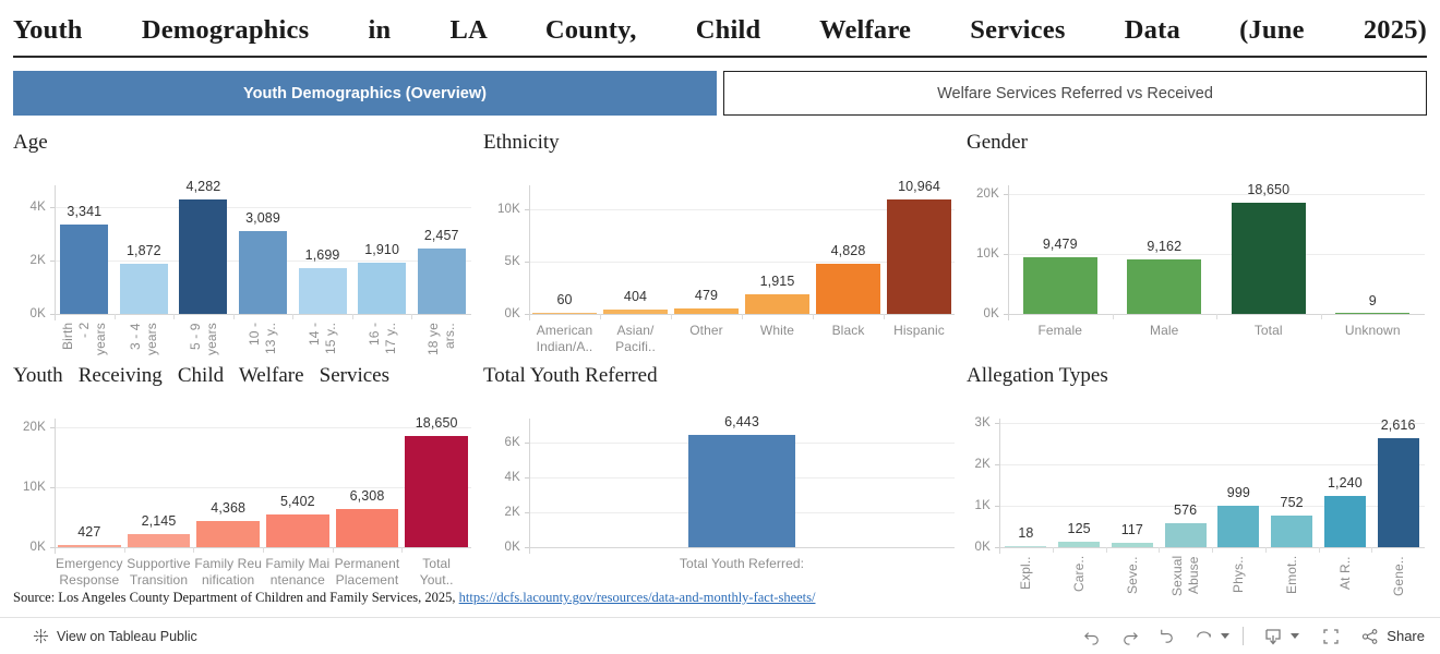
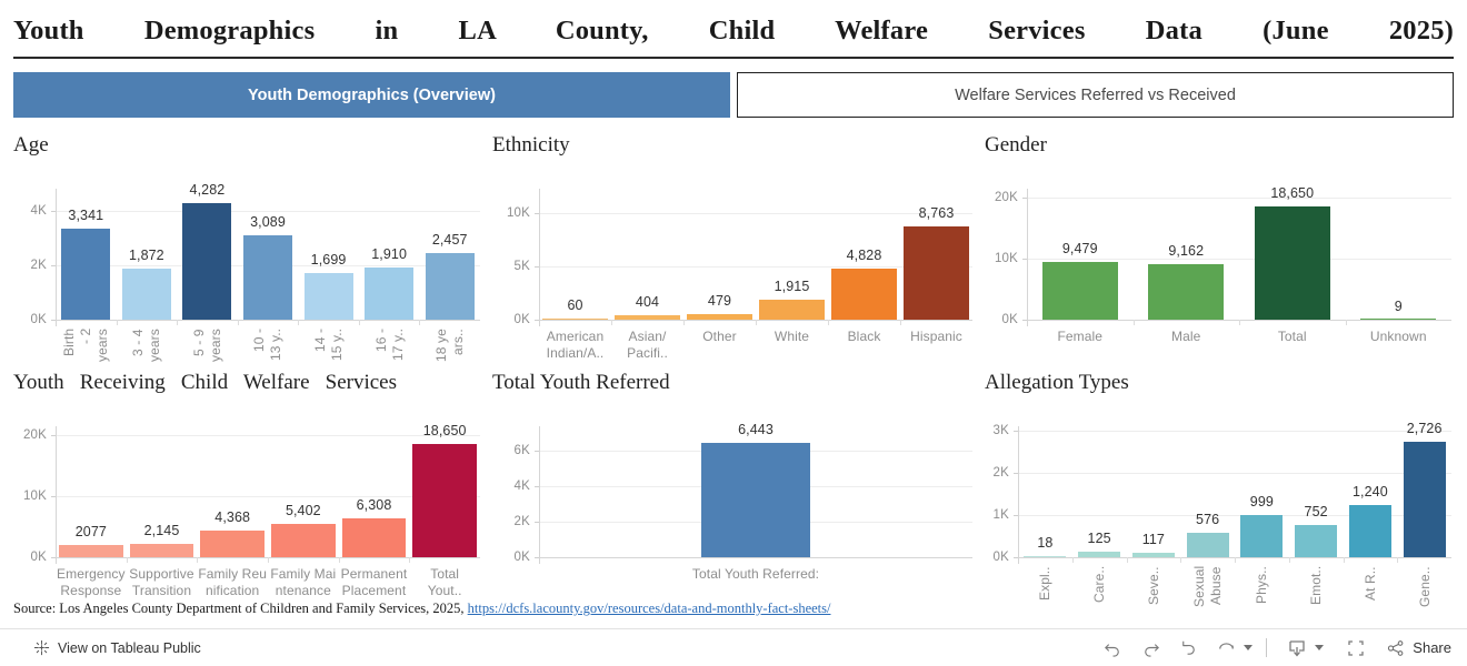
Ethnicity/Hispanic: 10,964 -> 8,763
Youth Receiving Child Welfare Services/Emergency Response: 427 -> 2077
Allegation Types/Gene..: 2,616 -> 2,726
